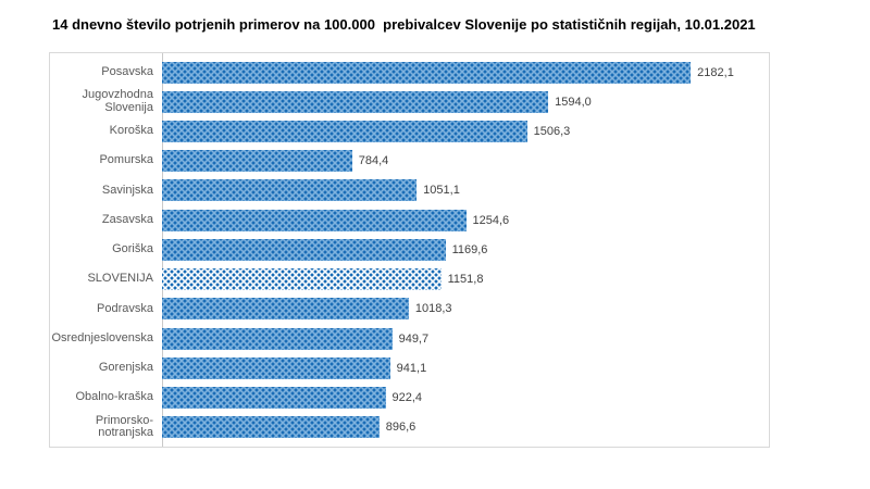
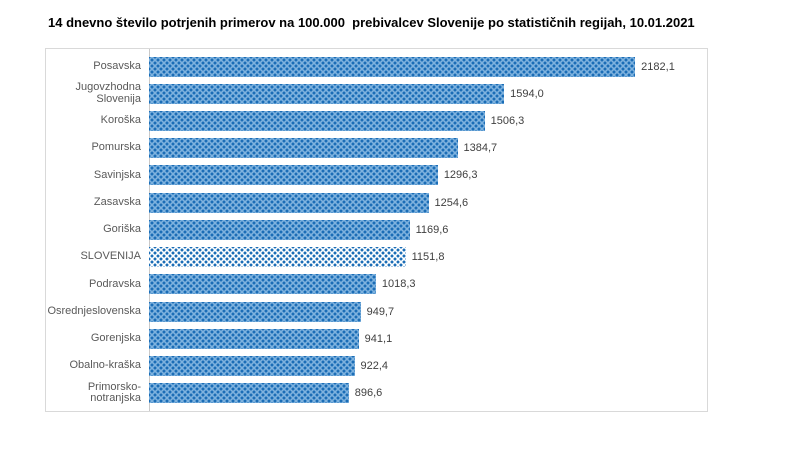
Pomurska: 784,4 -> 1384,7
Savinjska: 1051,1 -> 1296,3
